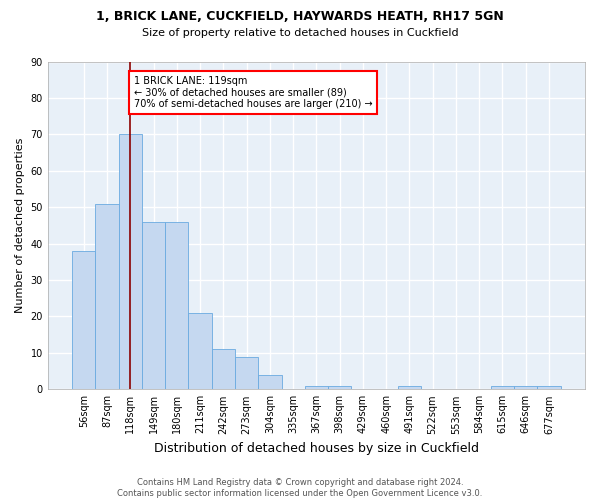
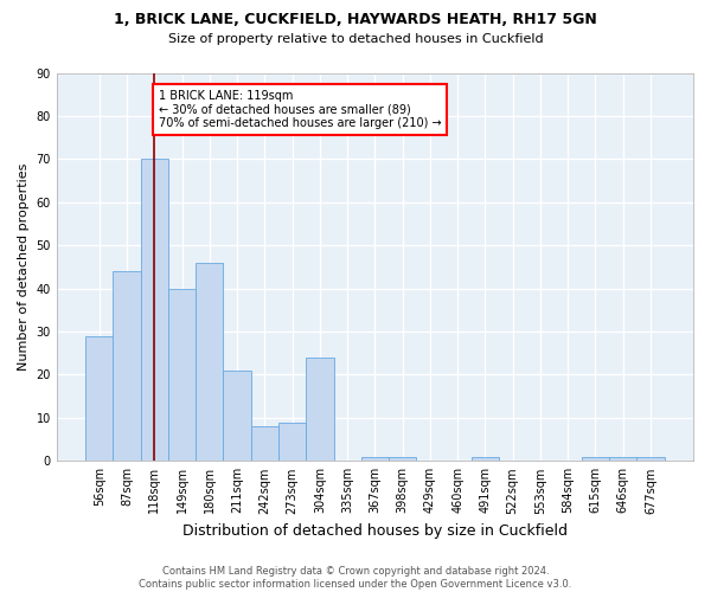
56sqm: 38 -> 29
87sqm: 51 -> 44
149sqm: 46 -> 40
242sqm: 11 -> 8
304sqm: 4 -> 24
